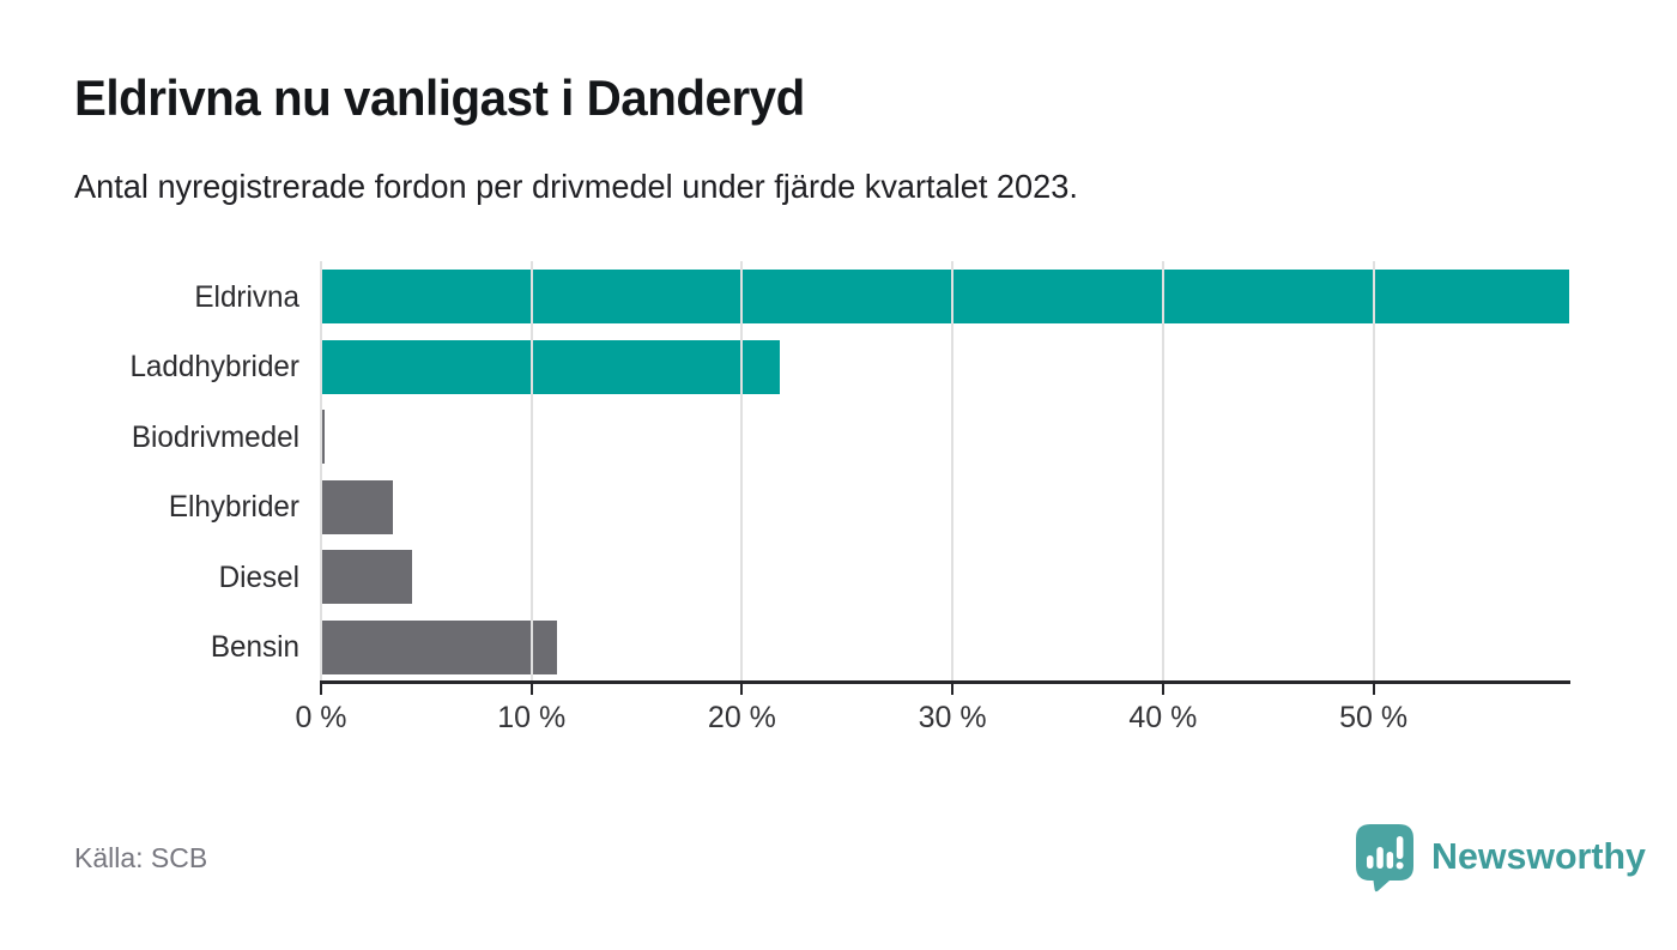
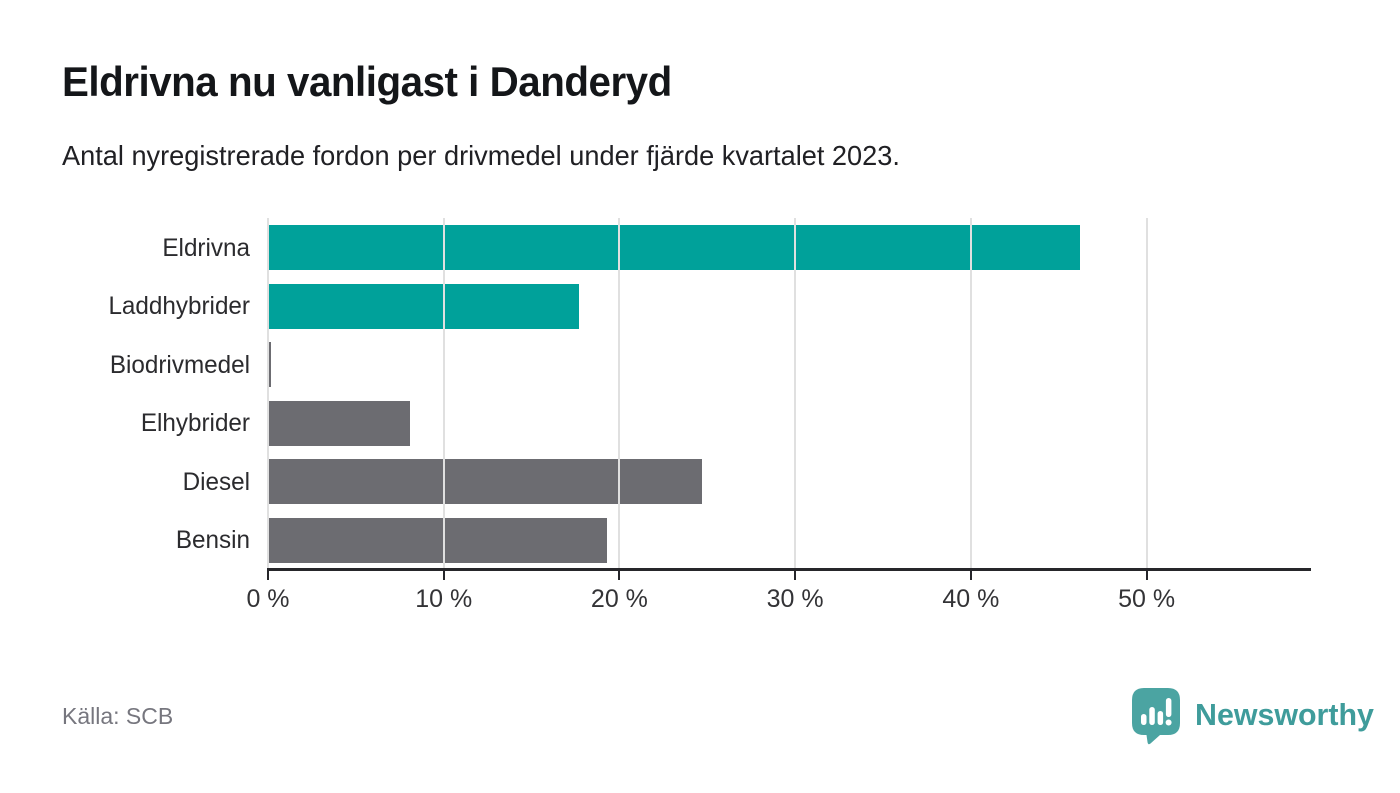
Eldrivna: 59.3% -> 46.2%
Laddhybrider: 21.8% -> 17.7%
Elhybrider: 3.4% -> 8.1%
Diesel: 4.3% -> 24.7%
Bensin: 11.2% -> 19.3%
